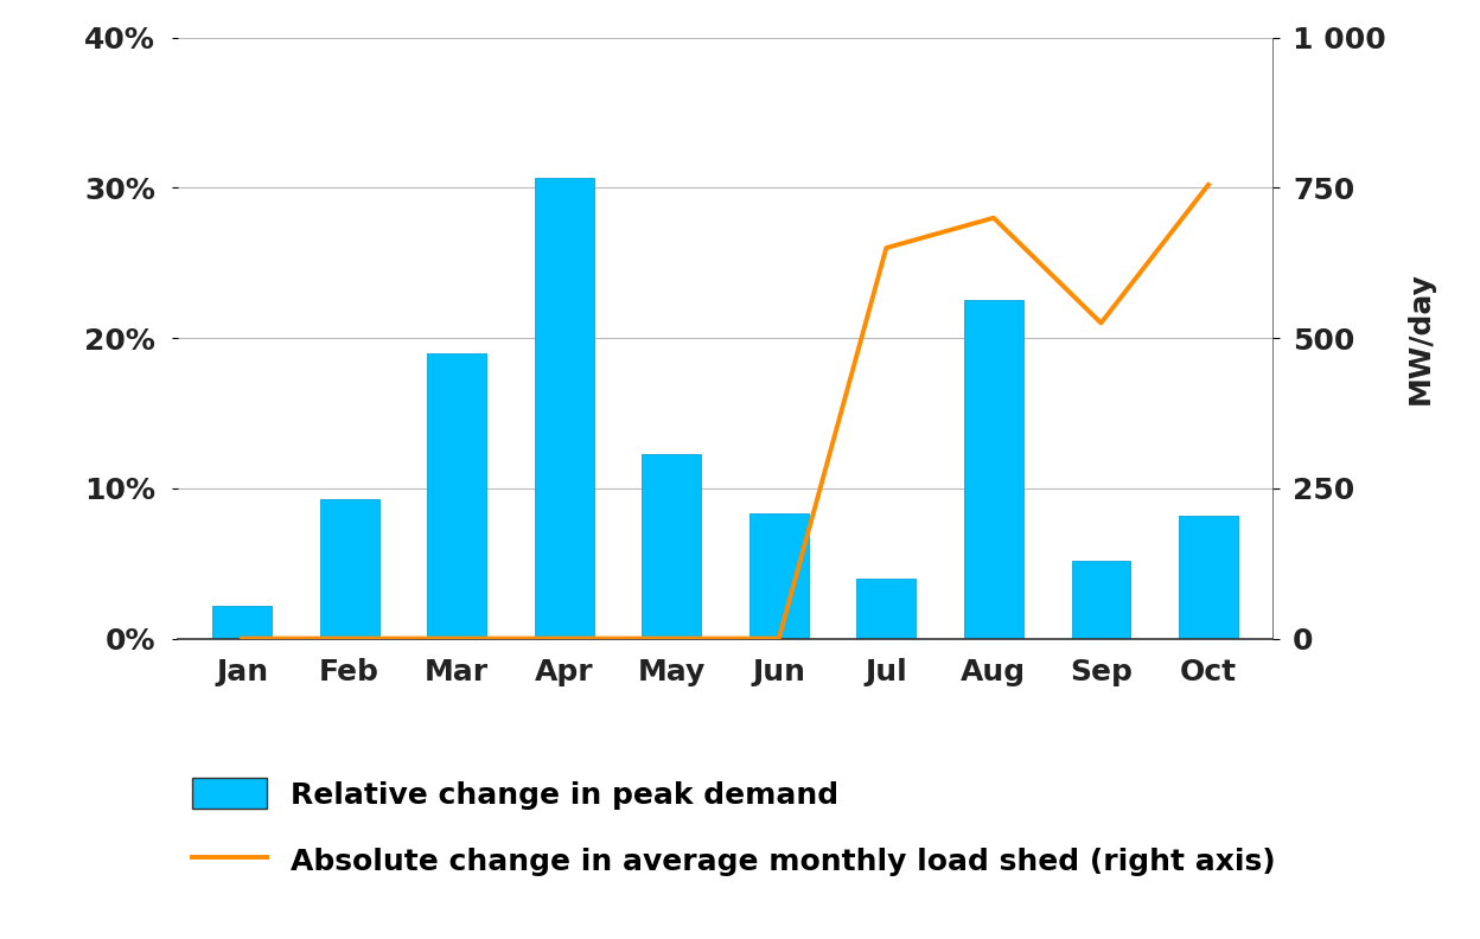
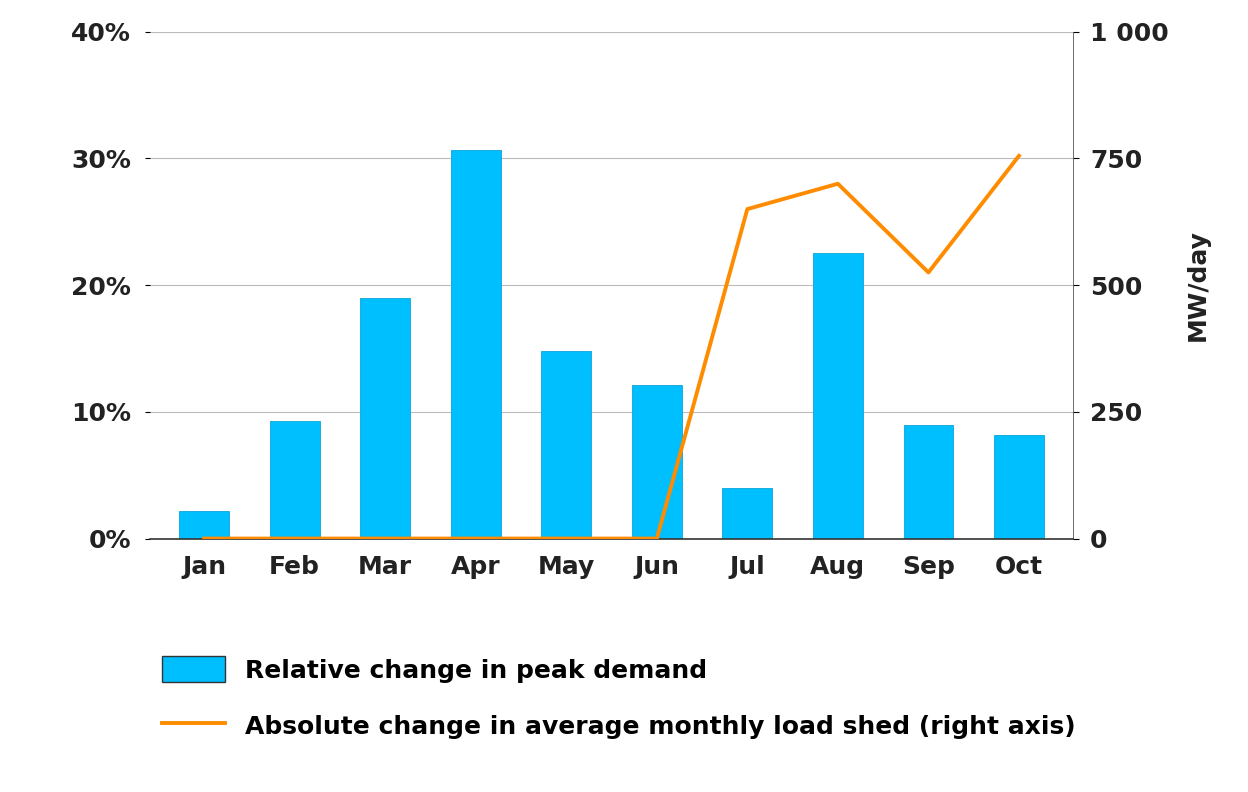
Relative change in peak demand/May: 12.3% -> 14.8%
Relative change in peak demand/Jun: 8.3% -> 12.1%
Relative change in peak demand/Sep: 5.2% -> 9.0%
